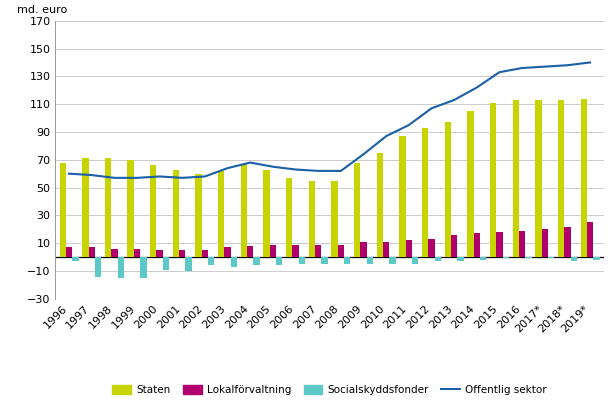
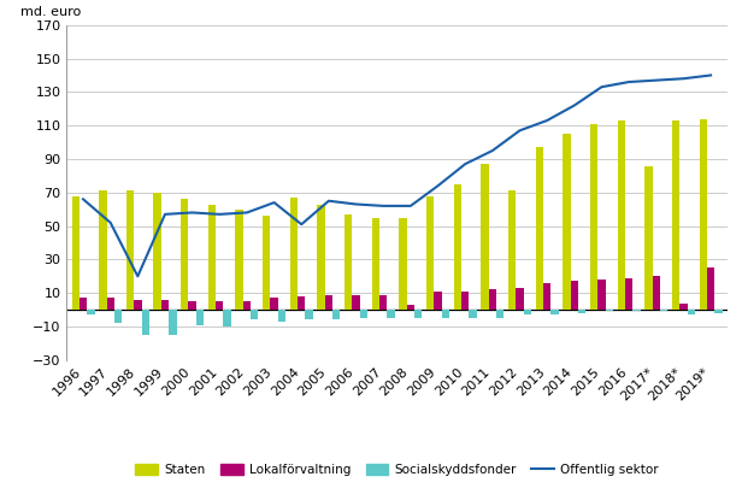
Offentlig sektor/1996: 60 -> 66
Offentlig sektor/1997: 59 -> 52
Socialskyddsfonder/1997: -14 -> -8
Offentlig sektor/1998: 57 -> 20
Staten/2003: 62 -> 56
Offentlig sektor/2004: 68 -> 51
Lokalförvaltning/2008: 9 -> 3
Staten/2012: 93 -> 71
Staten/2017*: 113 -> 86
Lokalförvaltning/2018*: 22 -> 4
